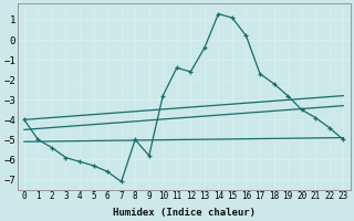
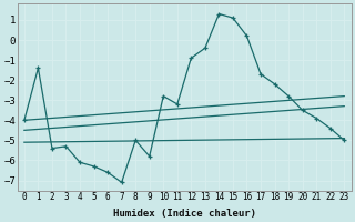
1: -5.0 -> -1.4
3: -5.9 -> -5.3
11: -1.4 -> -3.2
12: -1.6 -> -0.9
